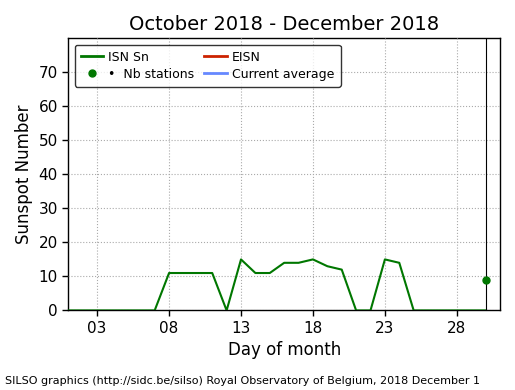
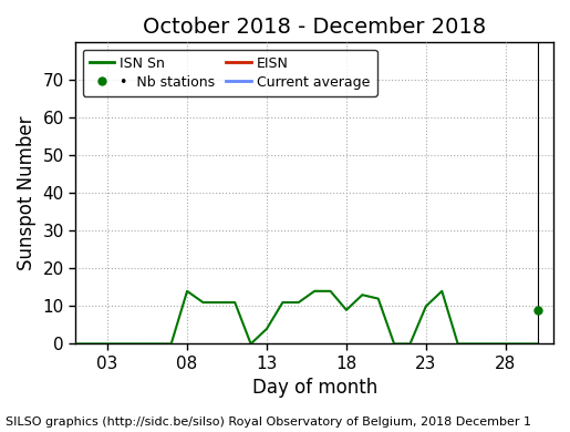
08: 11 -> 14
13: 15 -> 4
18: 15 -> 9
23: 15 -> 10
